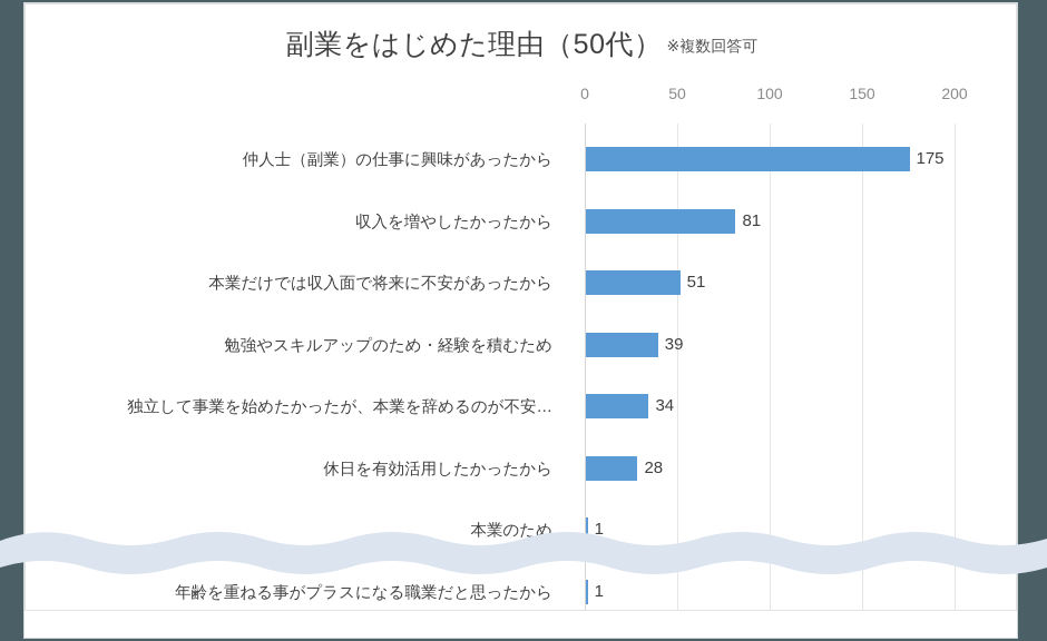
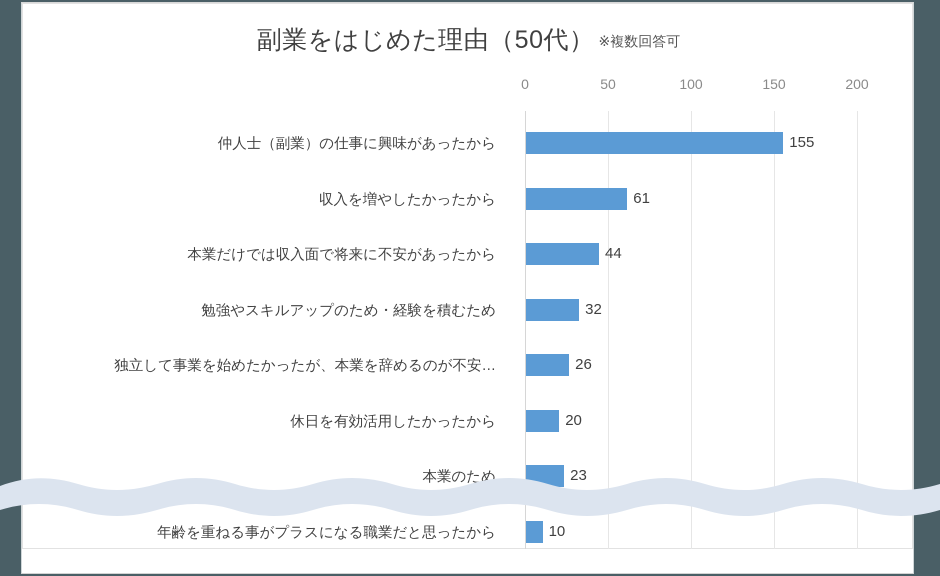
仲人士（副業）の仕事に興味があったから: 175 -> 155
収入を増やしたかったから: 81 -> 61
本業だけでは収入面で将来に不安があったから: 51 -> 44
勉強やスキルアップのため・経験を積むため: 39 -> 32
独立して事業を始めたかったが、本業を辞めるのが不安…: 34 -> 26
休日を有効活用したかったから: 28 -> 20
本業のため: 1 -> 23
年齢を重ねる事がプラスになる職業だと思ったから: 1 -> 10
